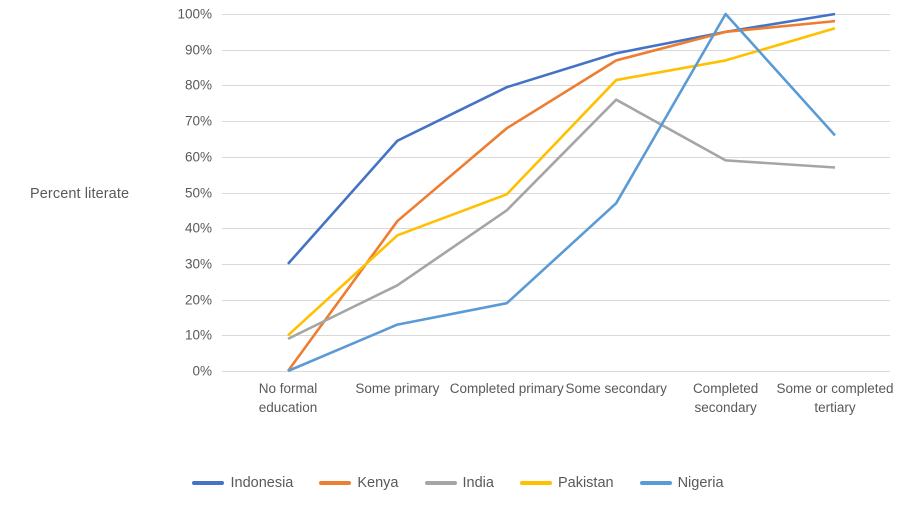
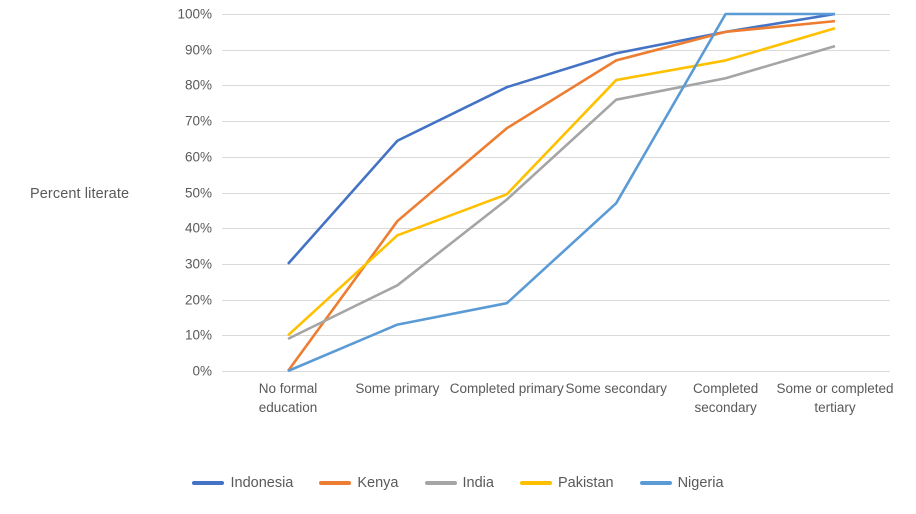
India/Completed primary: 45% -> 48%
India/Completed secondary: 59% -> 82%
India/Some or completed tertiary: 57% -> 91%
Nigeria/Some or completed tertiary: 66% -> 100%
